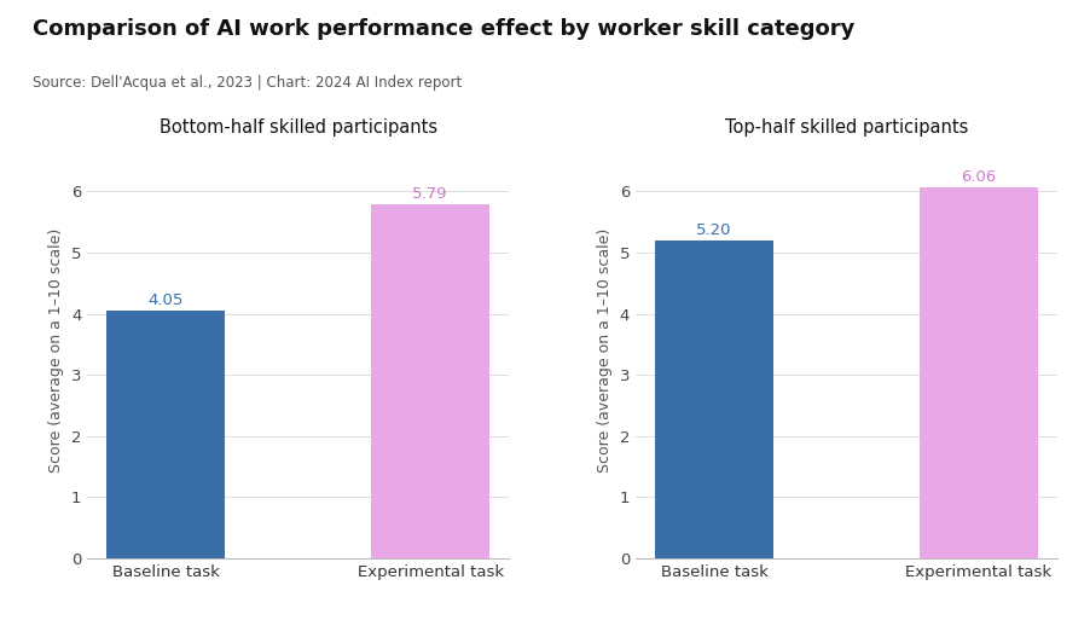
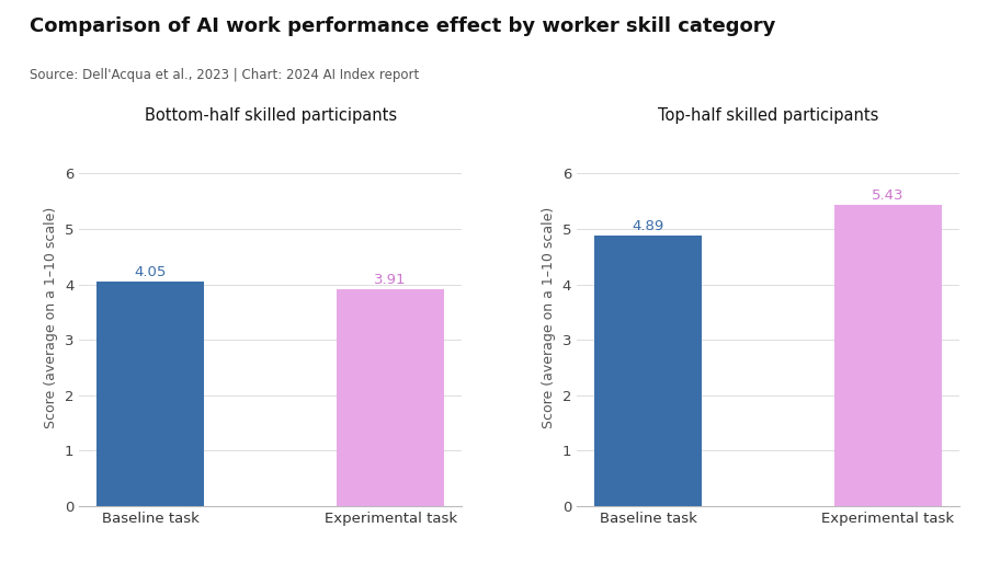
Bottom-half skilled participants/Experimental task: 5.79 -> 3.91
Top-half skilled participants/Baseline task: 5.20 -> 4.89
Top-half skilled participants/Experimental task: 6.06 -> 5.43
